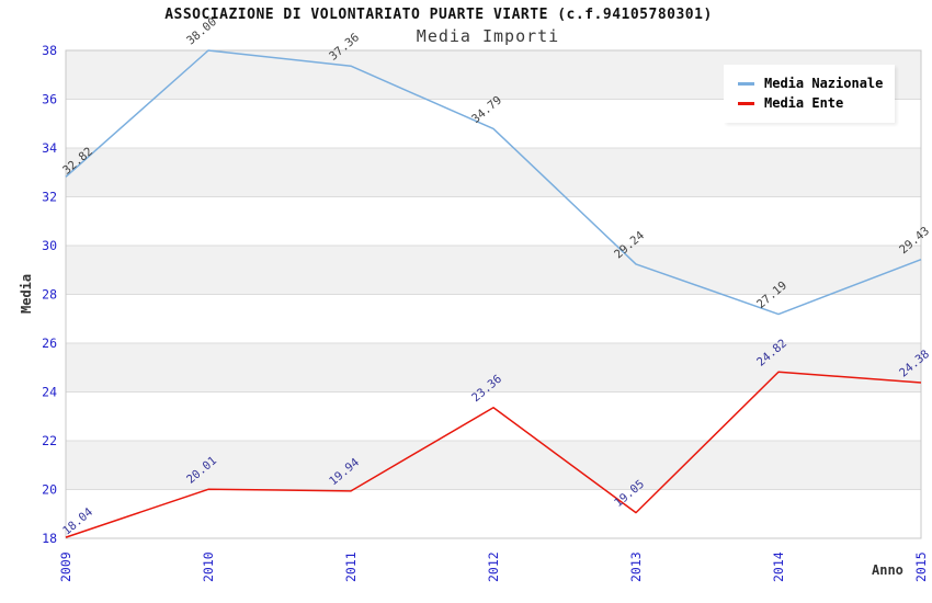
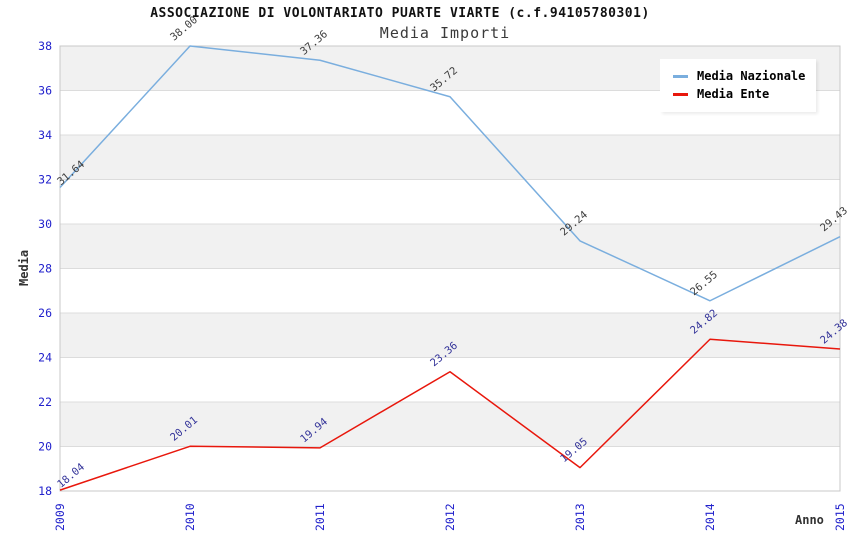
Media Nazionale/2009: 32.82 -> 31.64
Media Nazionale/2012: 34.79 -> 35.72
Media Nazionale/2014: 27.19 -> 26.55
